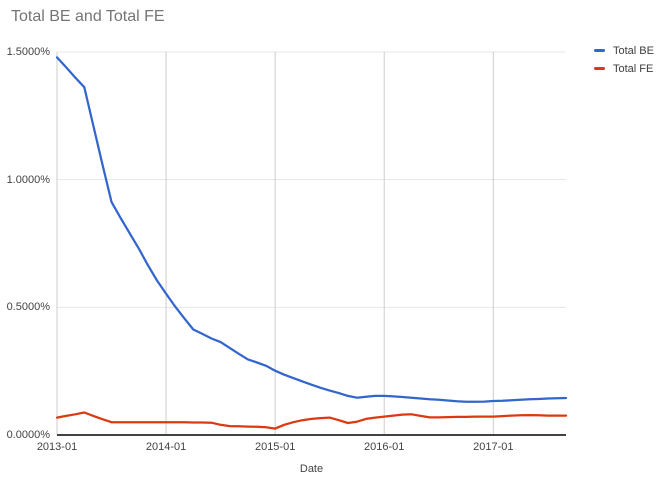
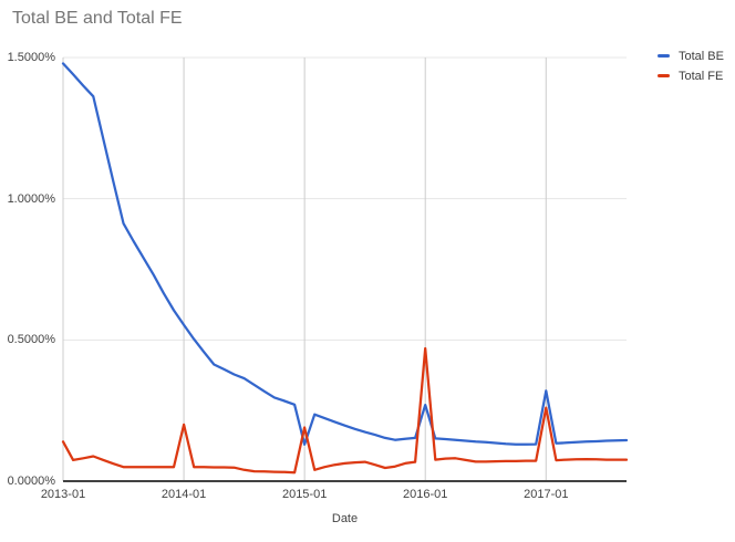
Total FE/2013-01: 0.07% -> 0.14%
Total FE/2014-01: 0.05% -> 0.20%
Total BE/2015-01: 0.25% -> 0.13%
Total FE/2015-01: 0.03% -> 0.19%
Total BE/2016-01: 0.15% -> 0.27%
Total FE/2016-01: 0.07% -> 0.47%
Total BE/2017-01: 0.13% -> 0.32%
Total FE/2017-01: 0.07% -> 0.26%
